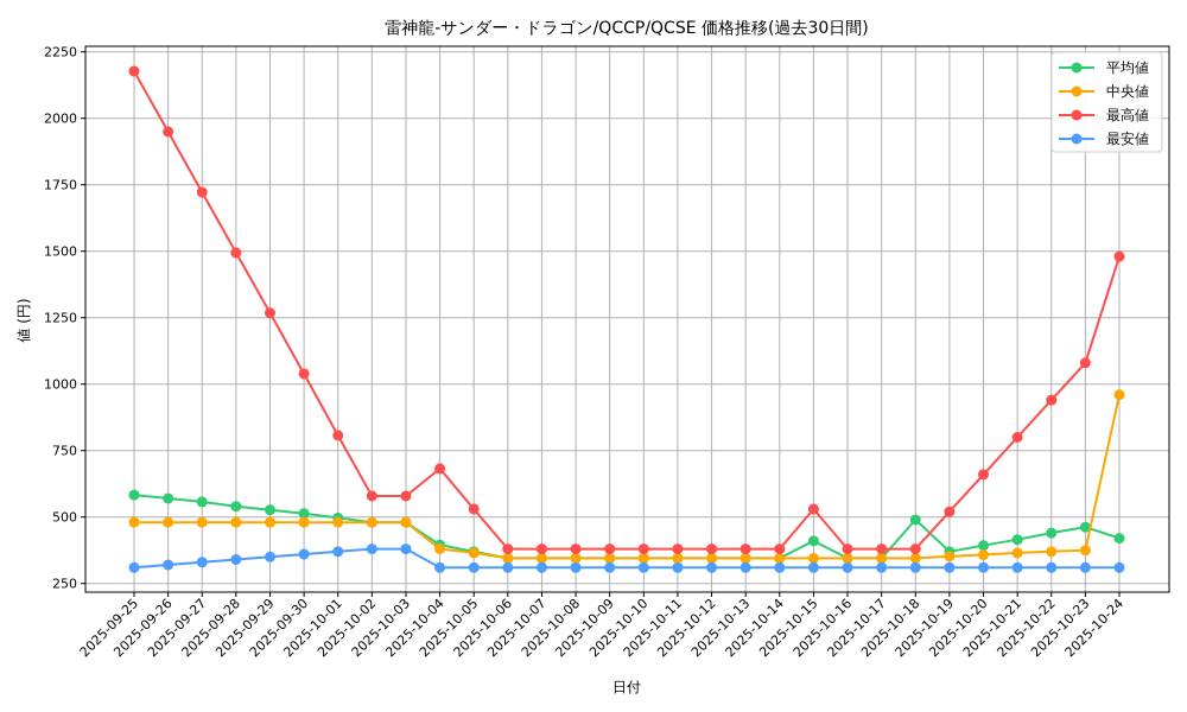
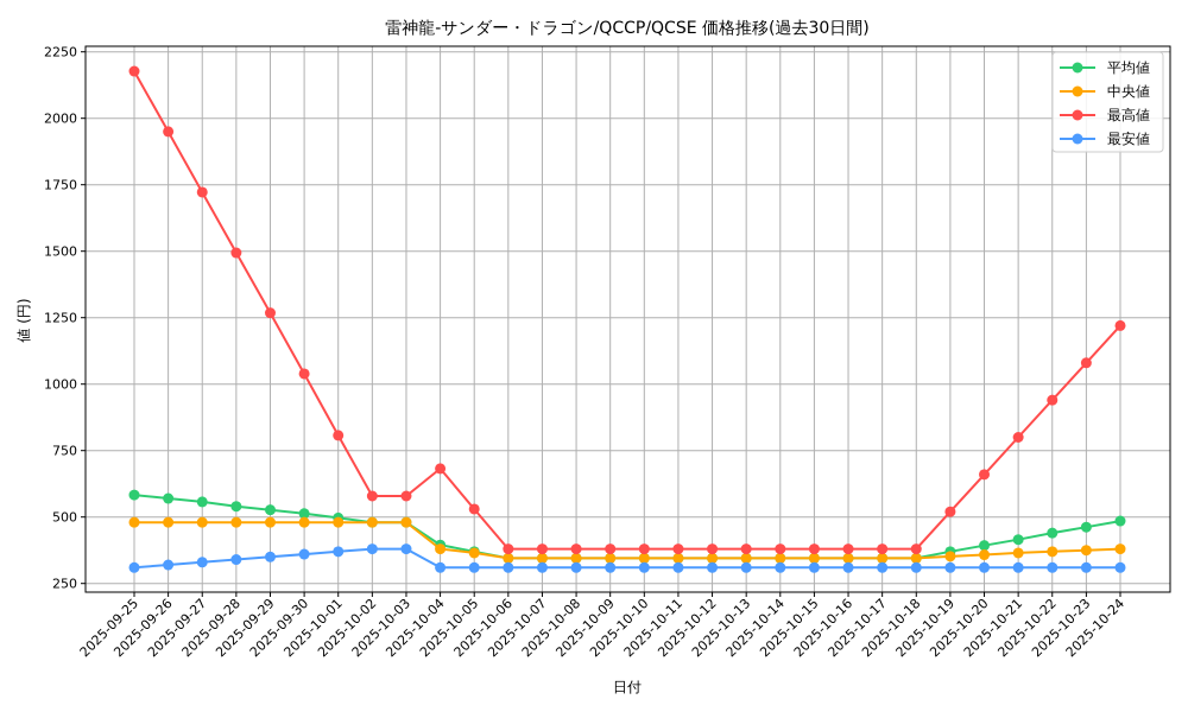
平均値/2025-10-15: 410 -> 340
最高値/2025-10-15: 530 -> 380
平均値/2025-10-18: 490 -> 340
平均値/2025-10-24: 420 -> 480
中央値/2025-10-24: 960 -> 380
最高値/2025-10-24: 1480 -> 1220
